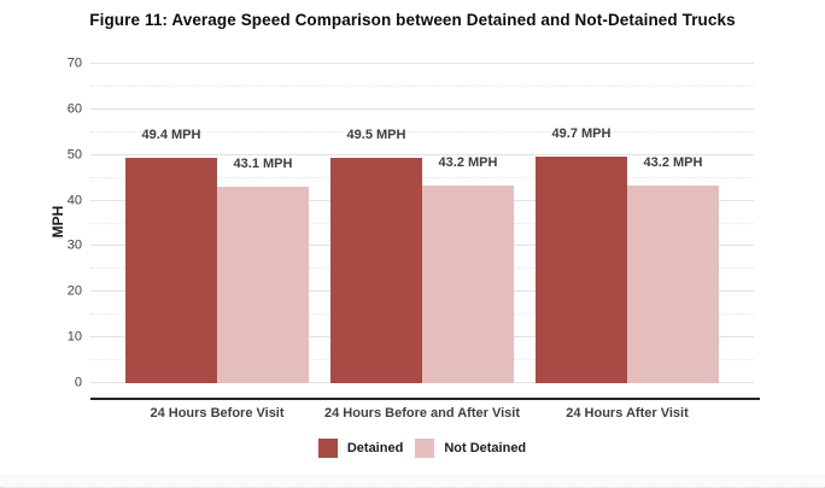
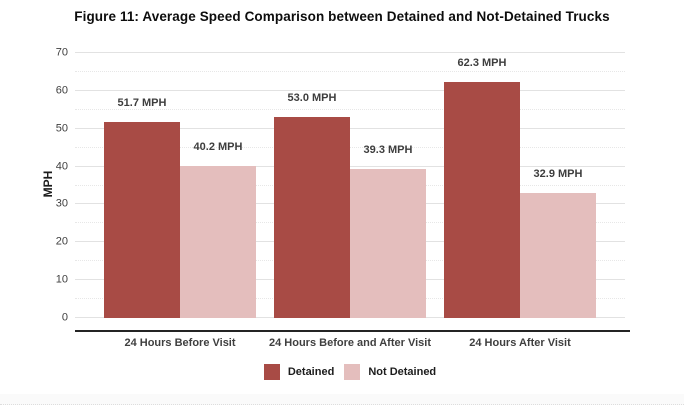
Detained/24 Hours Before Visit: 49.4 -> 51.7
Not Detained/24 Hours Before Visit: 43.1 -> 40.2
Detained/24 Hours Before and After Visit: 49.5 -> 53.0
Not Detained/24 Hours Before and After Visit: 43.2 -> 39.3
Detained/24 Hours After Visit: 49.7 -> 62.3
Not Detained/24 Hours After Visit: 43.2 -> 32.9
